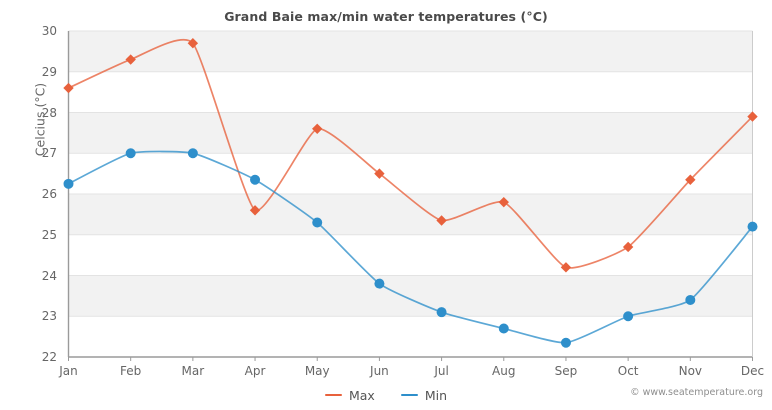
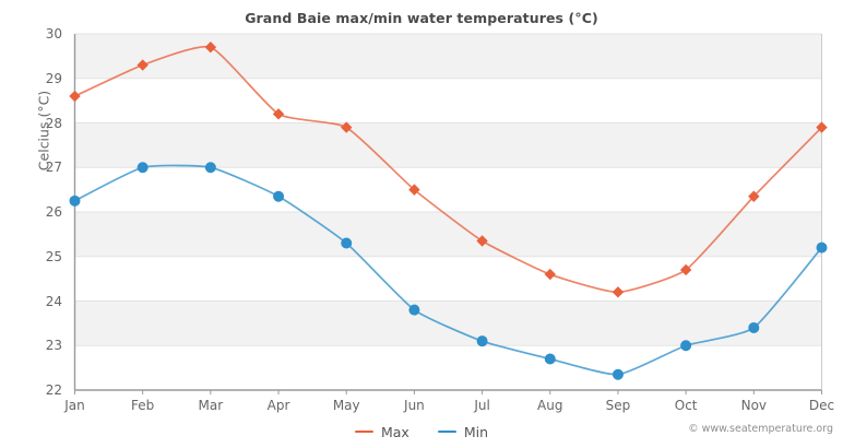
Max/Apr: 25.6 -> 28.2
Max/May: 27.6 -> 27.9
Max/Aug: 25.8 -> 24.6
